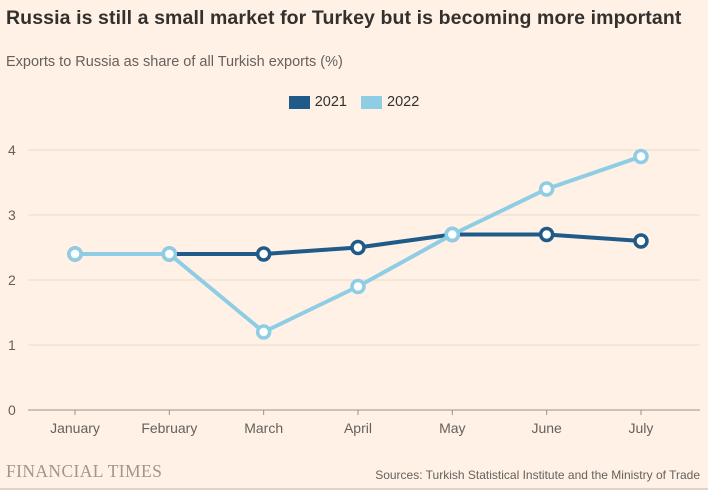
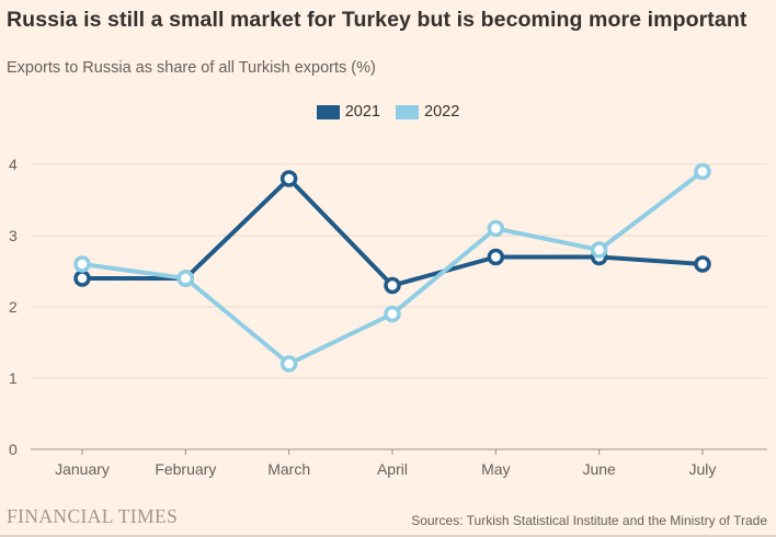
2022/January: 2.4 -> 2.6
2021/March: 2.4 -> 3.8
2021/April: 2.5 -> 2.3
2022/May: 2.7 -> 3.1
2022/June: 3.4 -> 2.8
